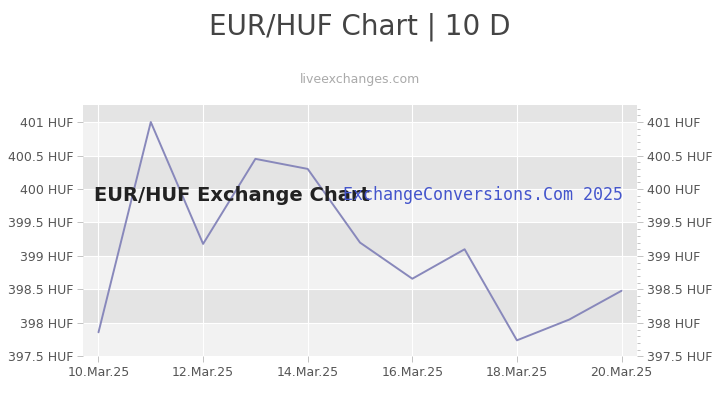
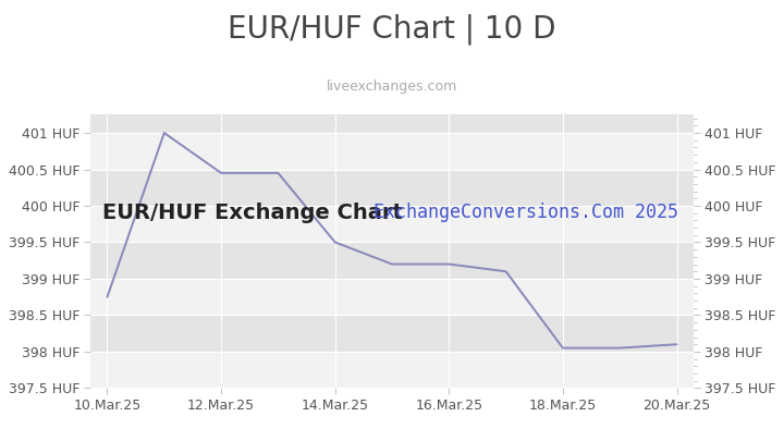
10.Mar.25: 397.86 HUF -> 398.75 HUF
12.Mar.25: 399.18 HUF -> 400.45 HUF
14.Mar.25: 400.30 HUF -> 399.50 HUF
16.Mar.25: 398.66 HUF -> 399.20 HUF
18.Mar.25: 397.74 HUF -> 398.05 HUF
20.Mar.25: 398.48 HUF -> 398.10 HUF
